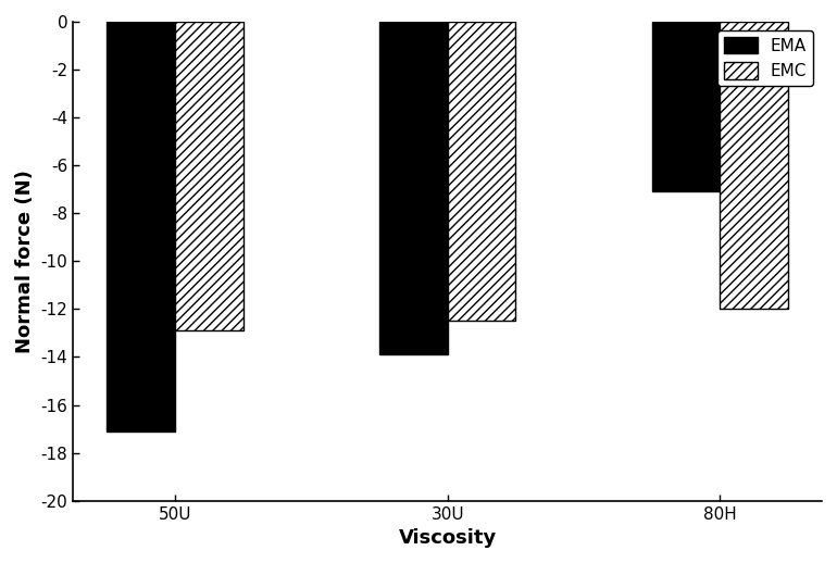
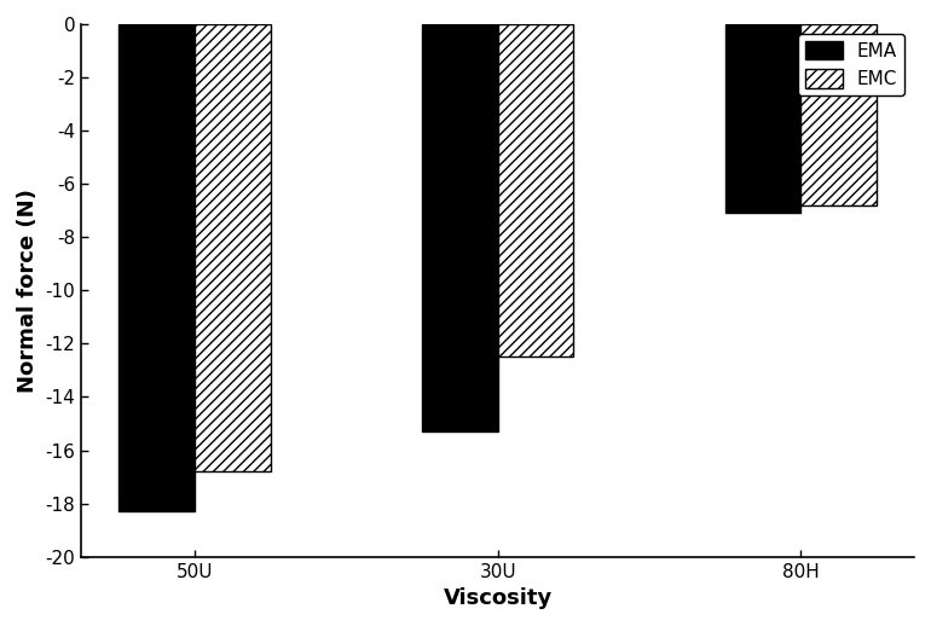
EMA/50U: -17.1 -> -18.3
EMC/50U: -12.9 -> -16.8
EMA/30U: -13.9 -> -15.3
EMC/80H: -12.0 -> -6.8
